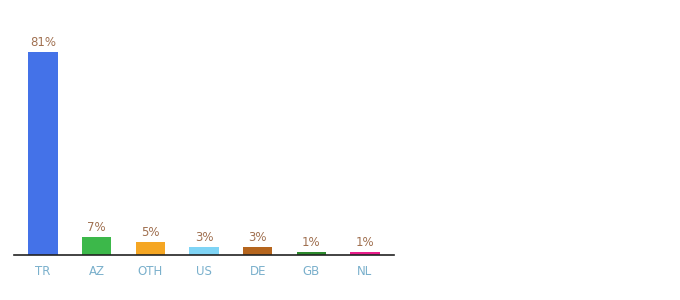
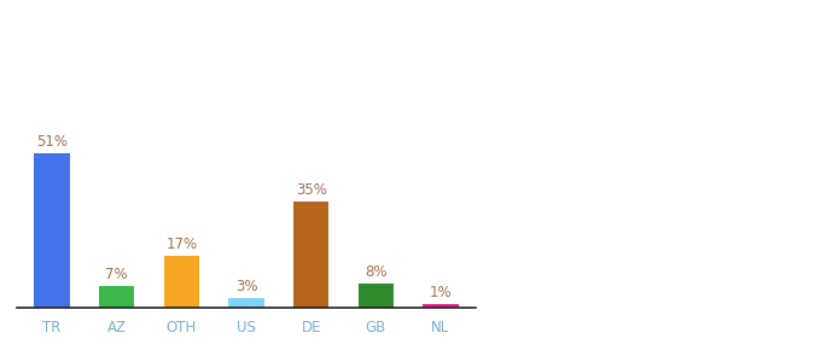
TR: 81% -> 51%
OTH: 5% -> 17%
DE: 3% -> 35%
GB: 1% -> 8%
